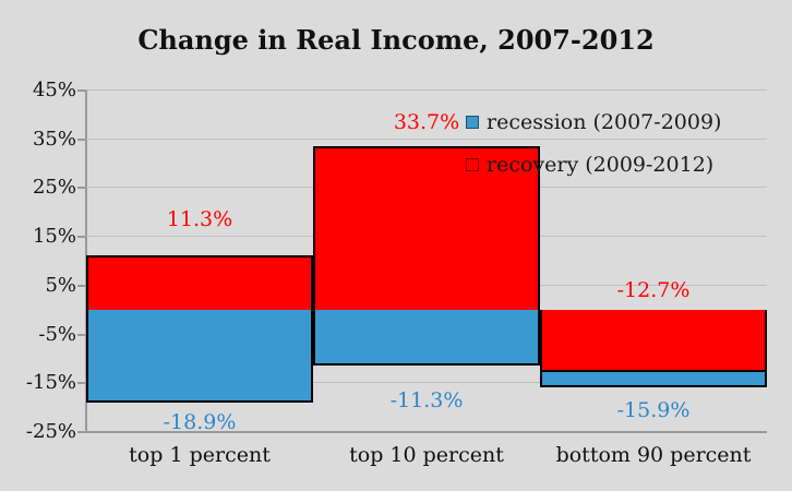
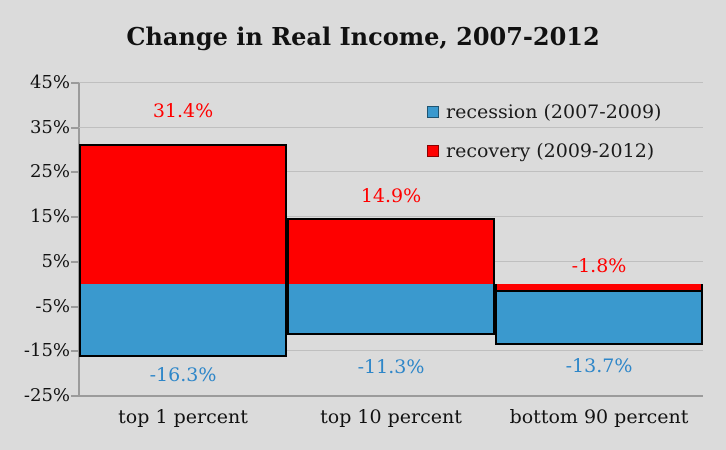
recession (2007-2009)/top 1 percent: -18.9% -> -16.3%
recovery (2009-2012)/top 1 percent: 11.3% -> 31.4%
recovery (2009-2012)/top 10 percent: 33.7% -> 14.9%
recession (2007-2009)/bottom 90 percent: -15.9% -> -13.7%
recovery (2009-2012)/bottom 90 percent: -12.7% -> -1.8%
